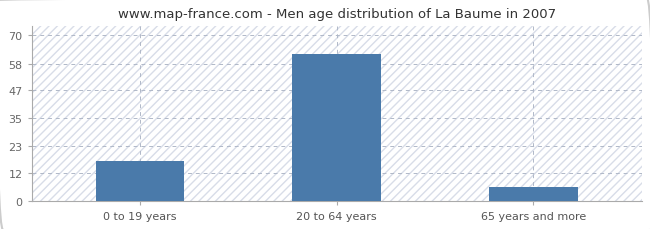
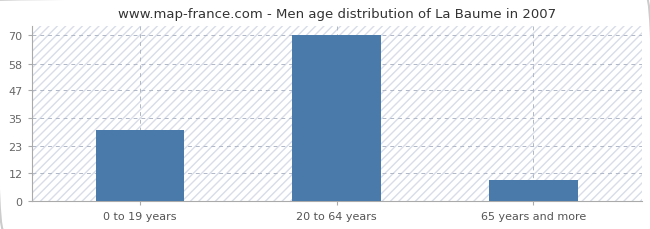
0 to 19 years: 17 -> 30
20 to 64 years: 62 -> 70
65 years and more: 6 -> 9
